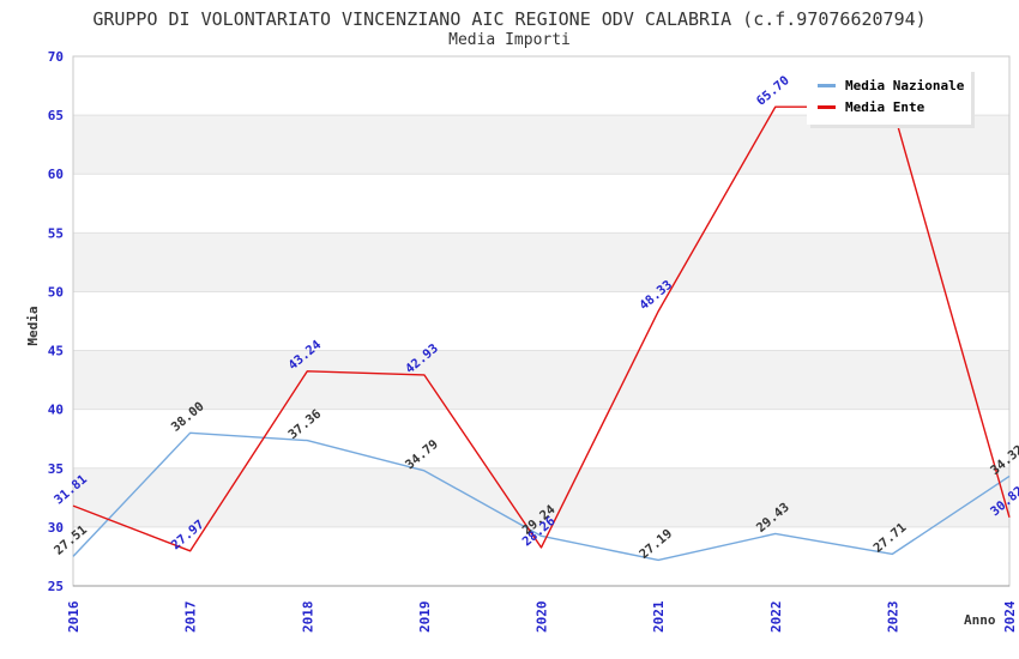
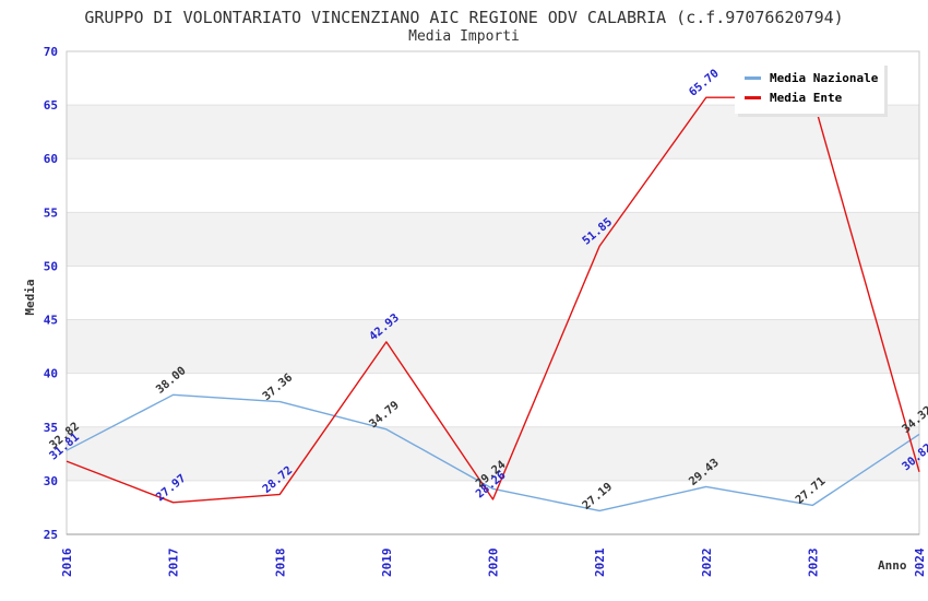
Media Nazionale/2016: 27.51 -> 32.82
Media Ente/2018: 43.24 -> 28.72
Media Ente/2021: 48.33 -> 51.85
